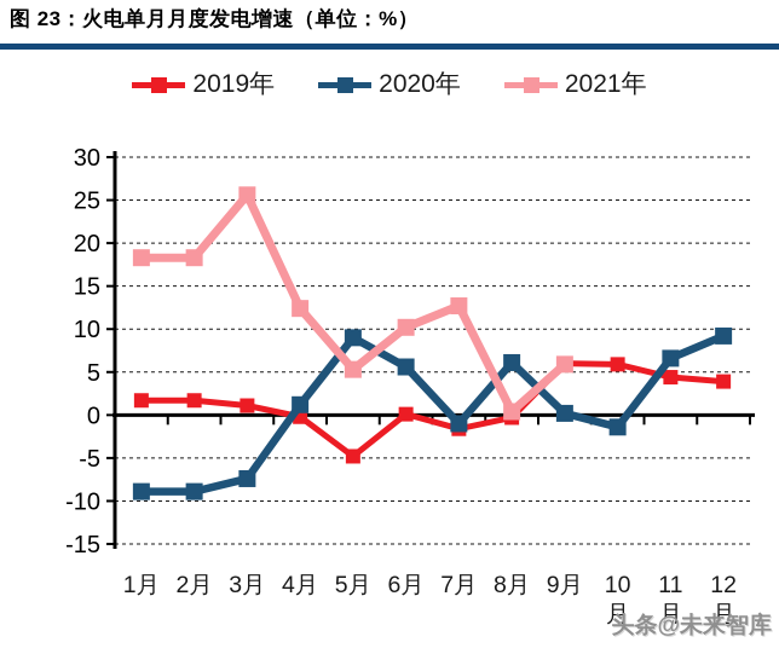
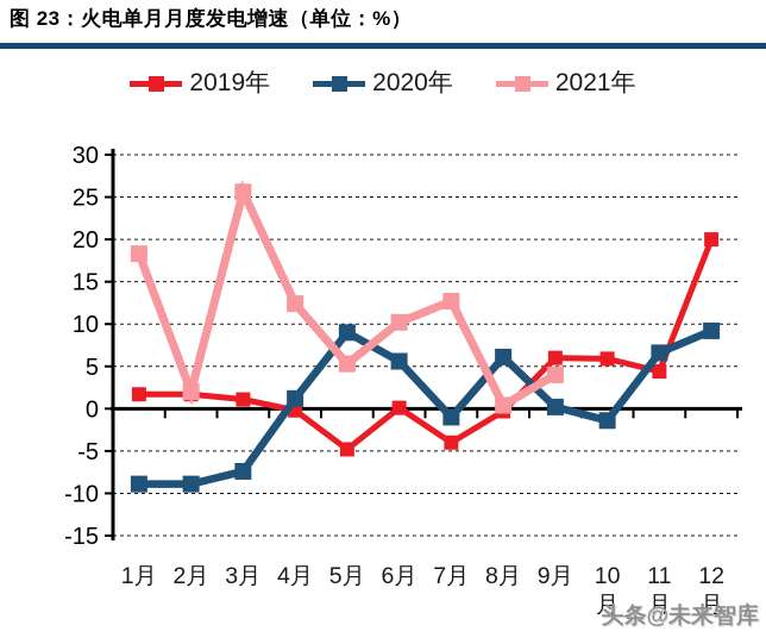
2021年/2月: 18 -> 2
2019年/7月: -2 -> -4
2021年/9月: 6 -> 4
2019年/12月: 4 -> 20
